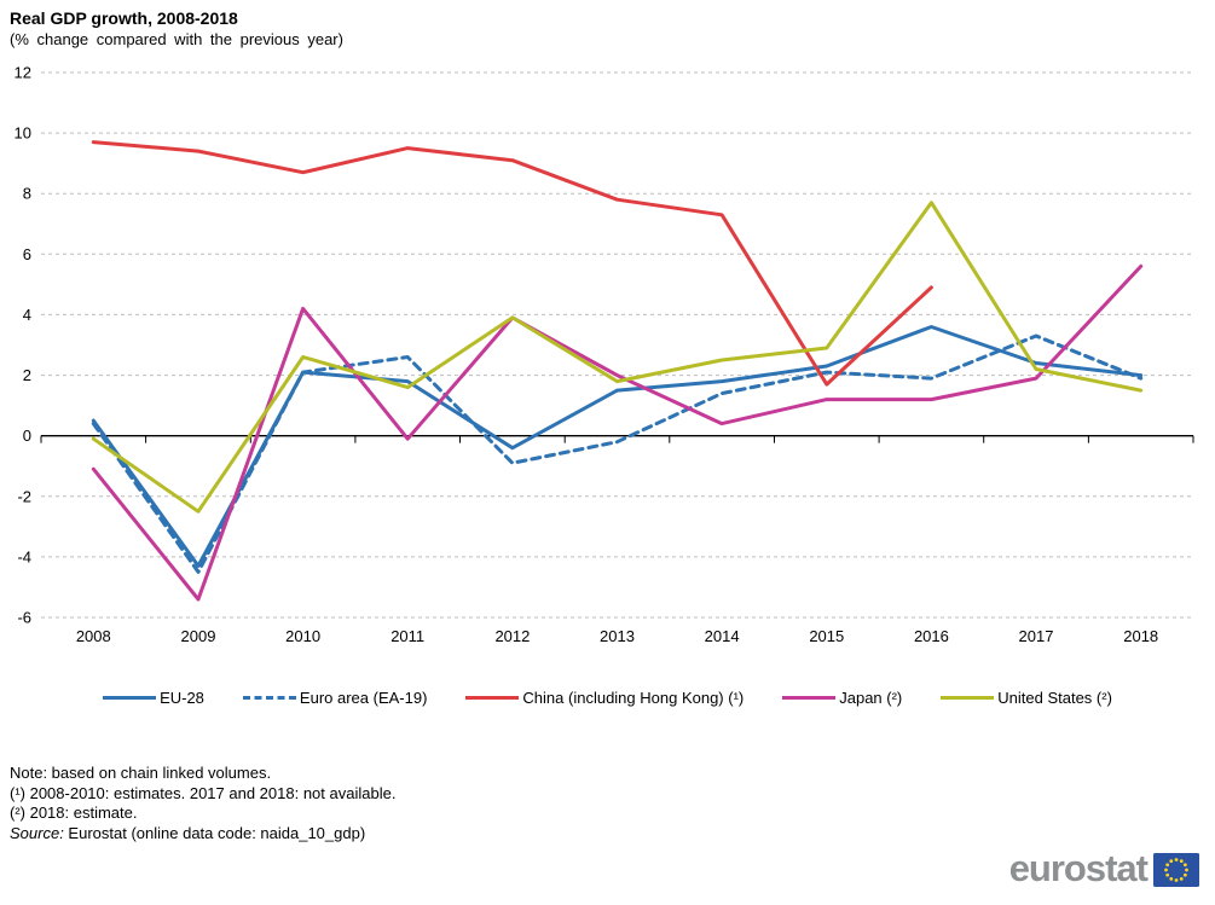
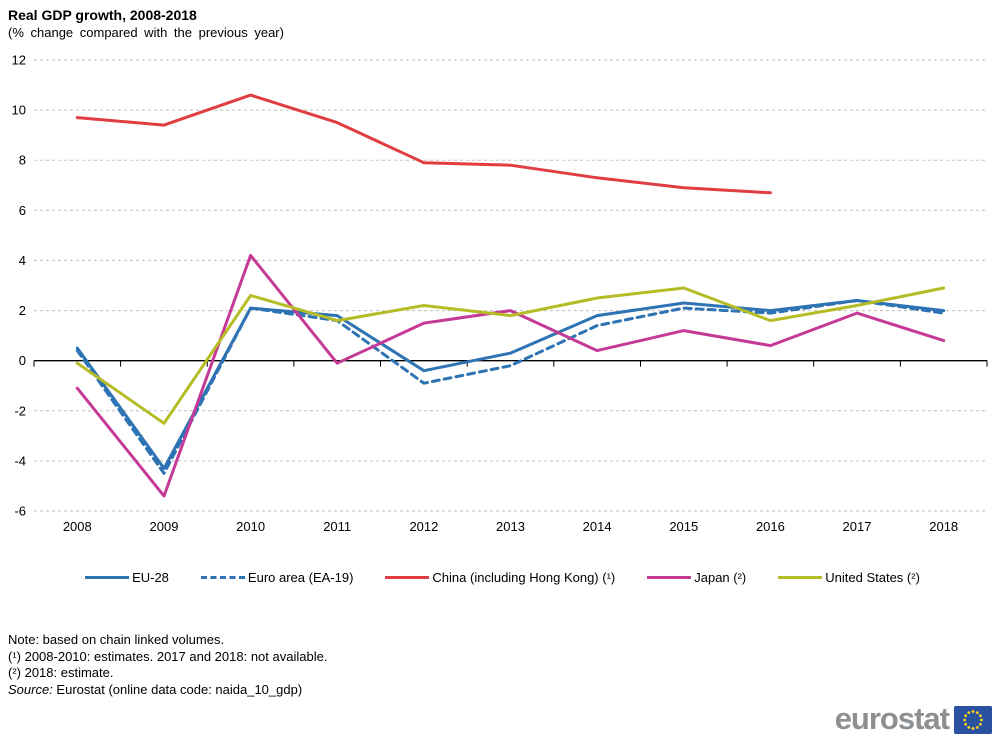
China (including Hong Kong) (¹)/2010: 8.7 -> 10.6
Euro area (EA-19)/2011: 2.6 -> 1.6
China (including Hong Kong) (¹)/2012: 9.1 -> 7.9
Japan (²)/2012: 3.9 -> 1.5
United States (²)/2012: 3.9 -> 2.2
EU-28/2013: 1.5 -> 0.3
China (including Hong Kong) (¹)/2015: 1.7 -> 6.9
EU-28/2016: 3.6 -> 2.0
China (including Hong Kong) (¹)/2016: 4.9 -> 6.7
Japan (²)/2016: 1.2 -> 0.6
United States (²)/2016: 7.7 -> 1.6
Euro area (EA-19)/2017: 3.3 -> 2.4
Japan (²)/2018: 5.6 -> 0.8
United States (²)/2018: 1.5 -> 2.9
